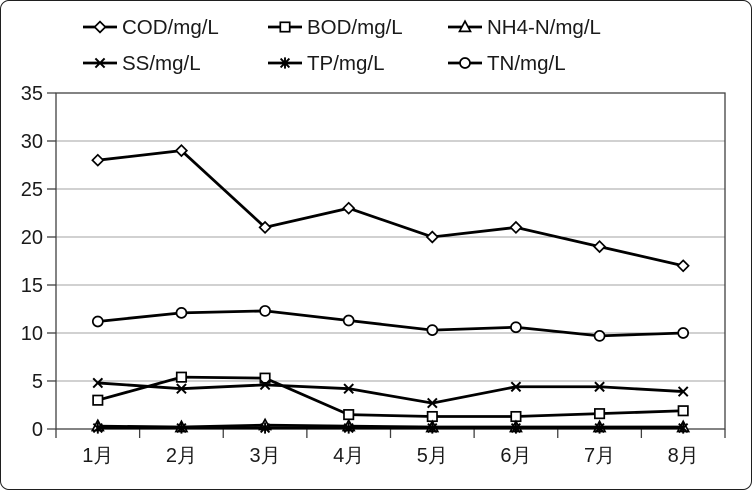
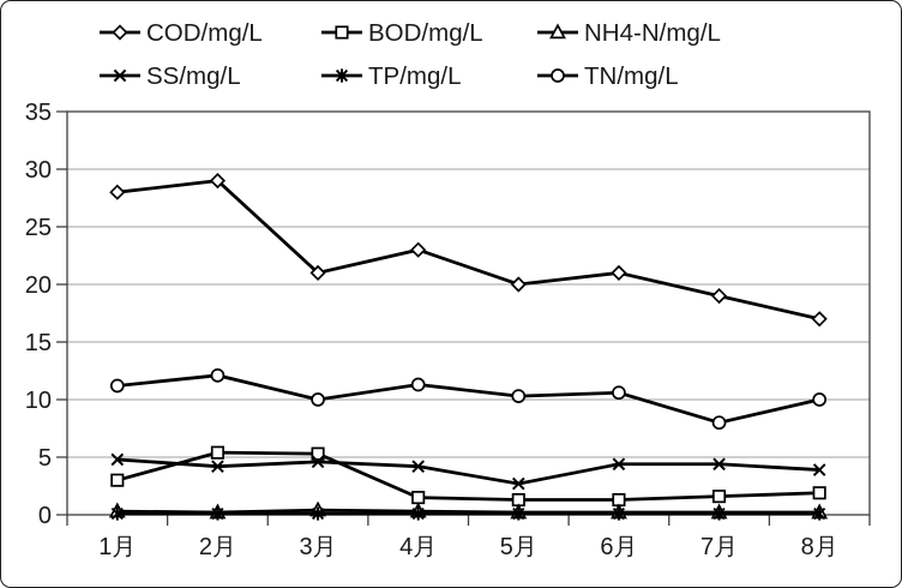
TN/mg/L/3月: 12 -> 10
TN/mg/L/7月: 10 -> 8
